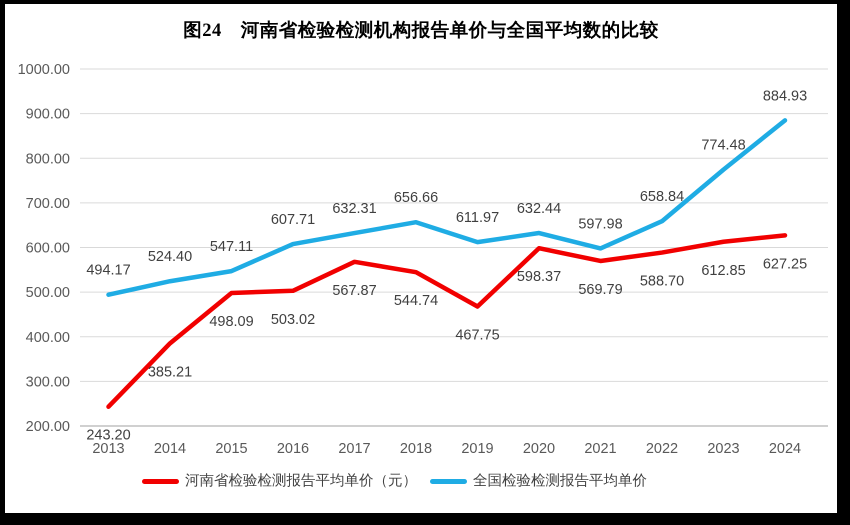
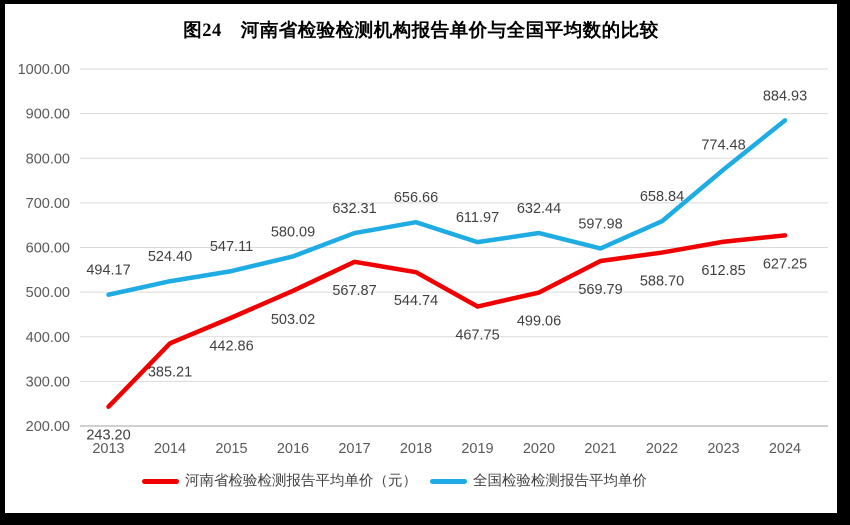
河南省检验检测报告平均单价（元）/2015: 498.09 -> 442.86
全国检验检测报告平均单价/2016: 607.71 -> 580.09
河南省检验检测报告平均单价（元）/2020: 598.37 -> 499.06
